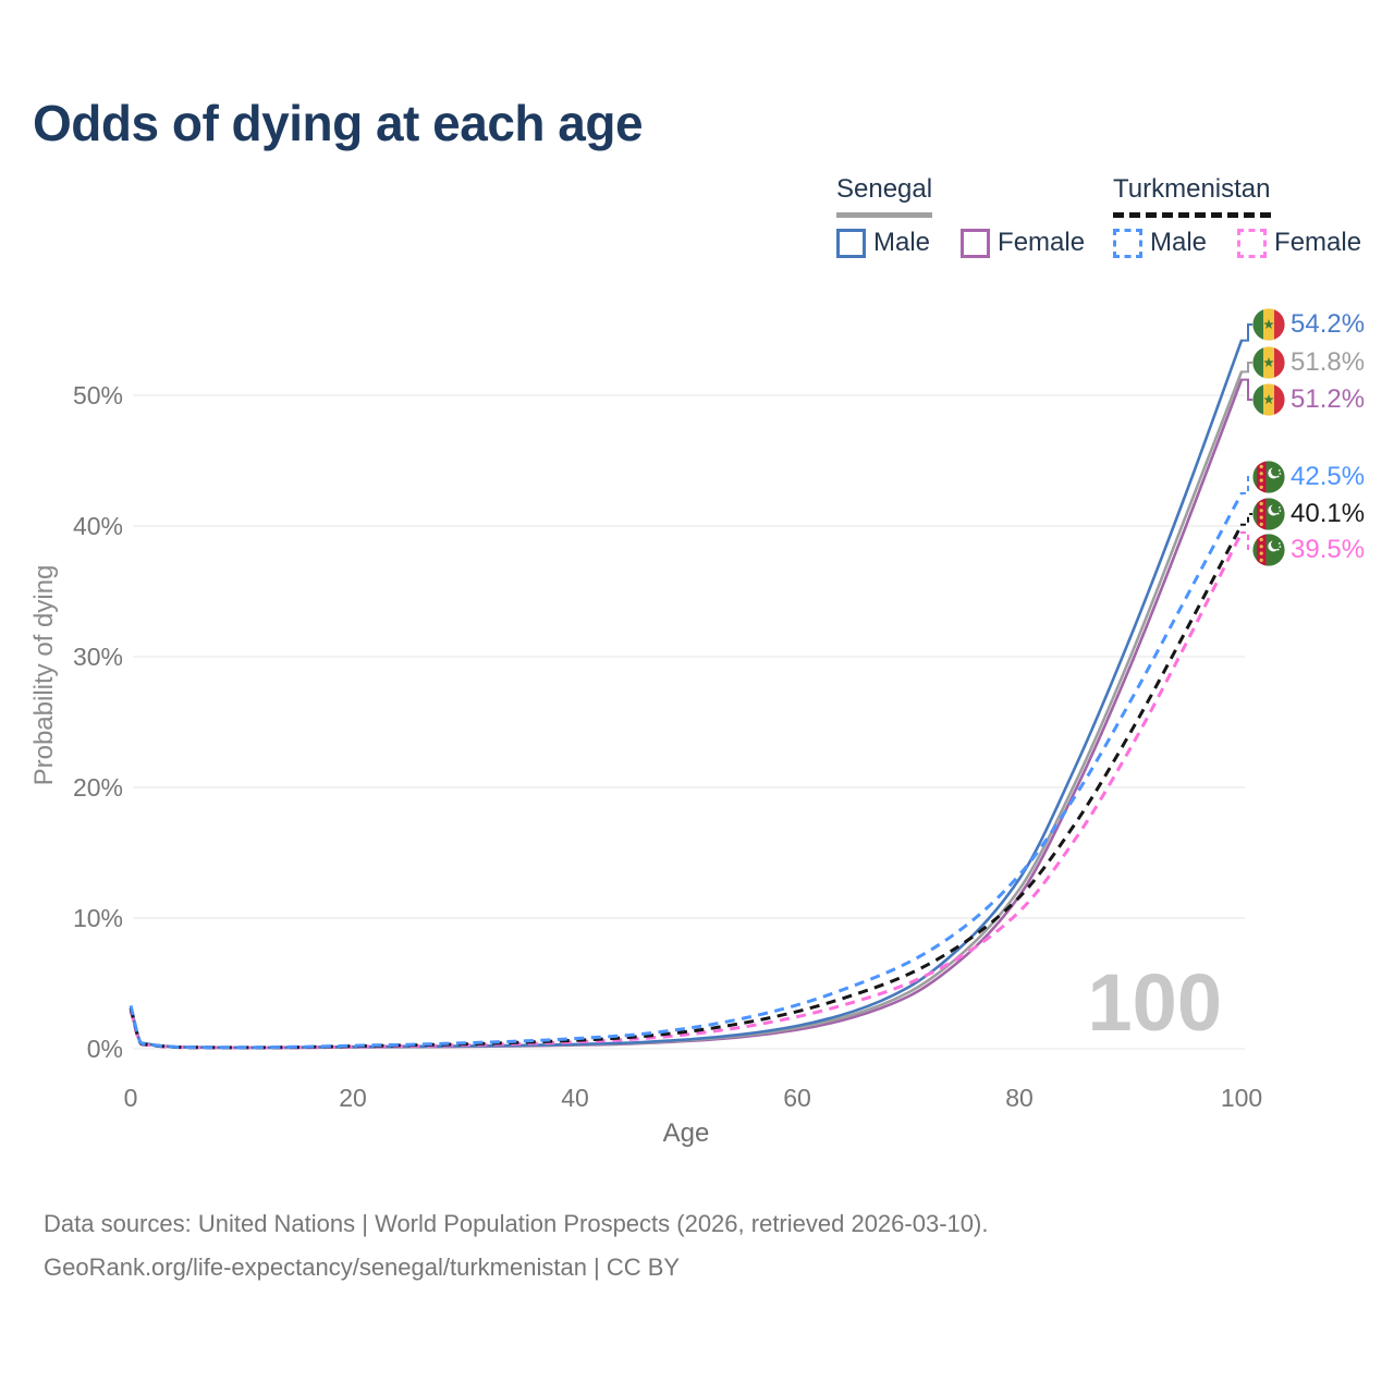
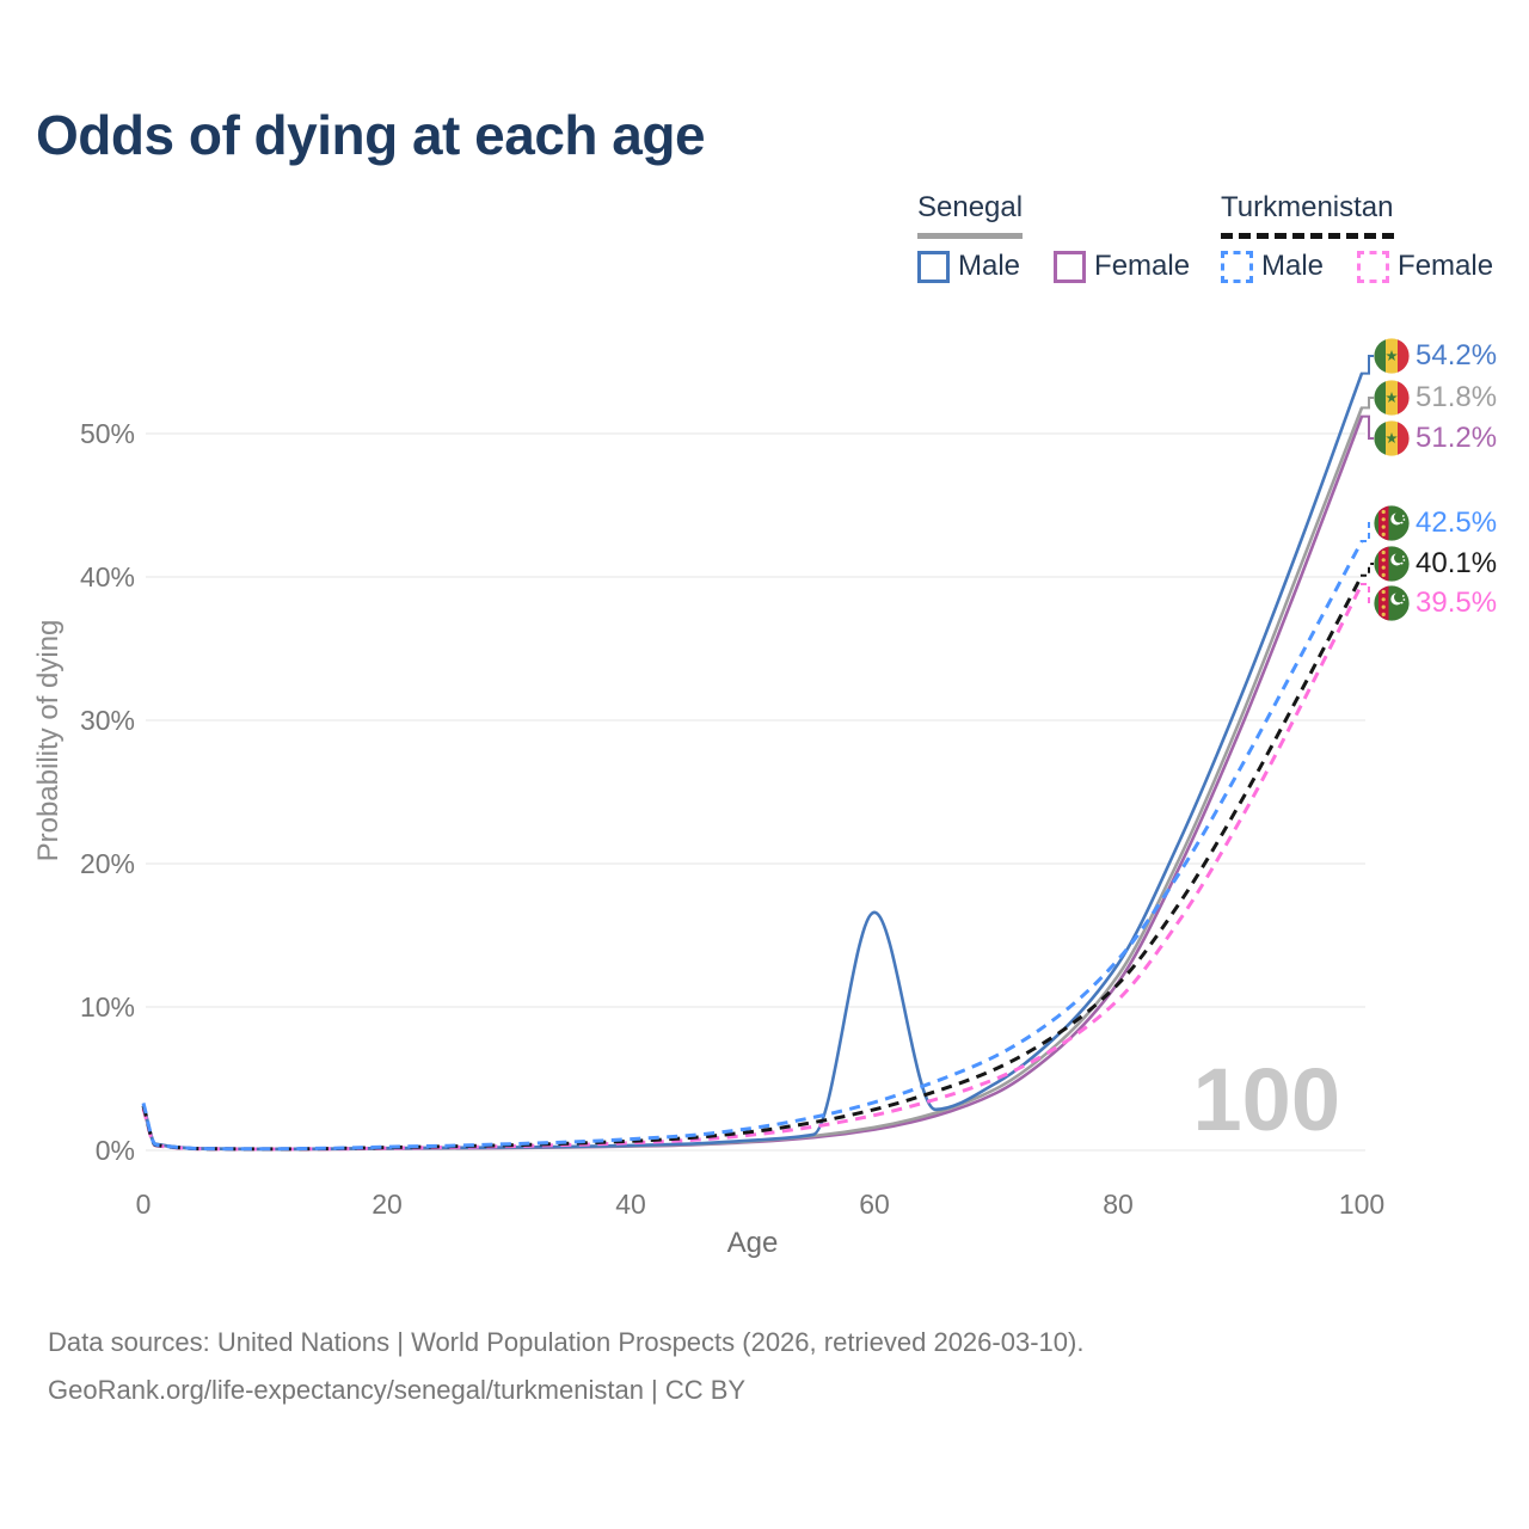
Senegal Male/60: 1.8% -> 16.6%
